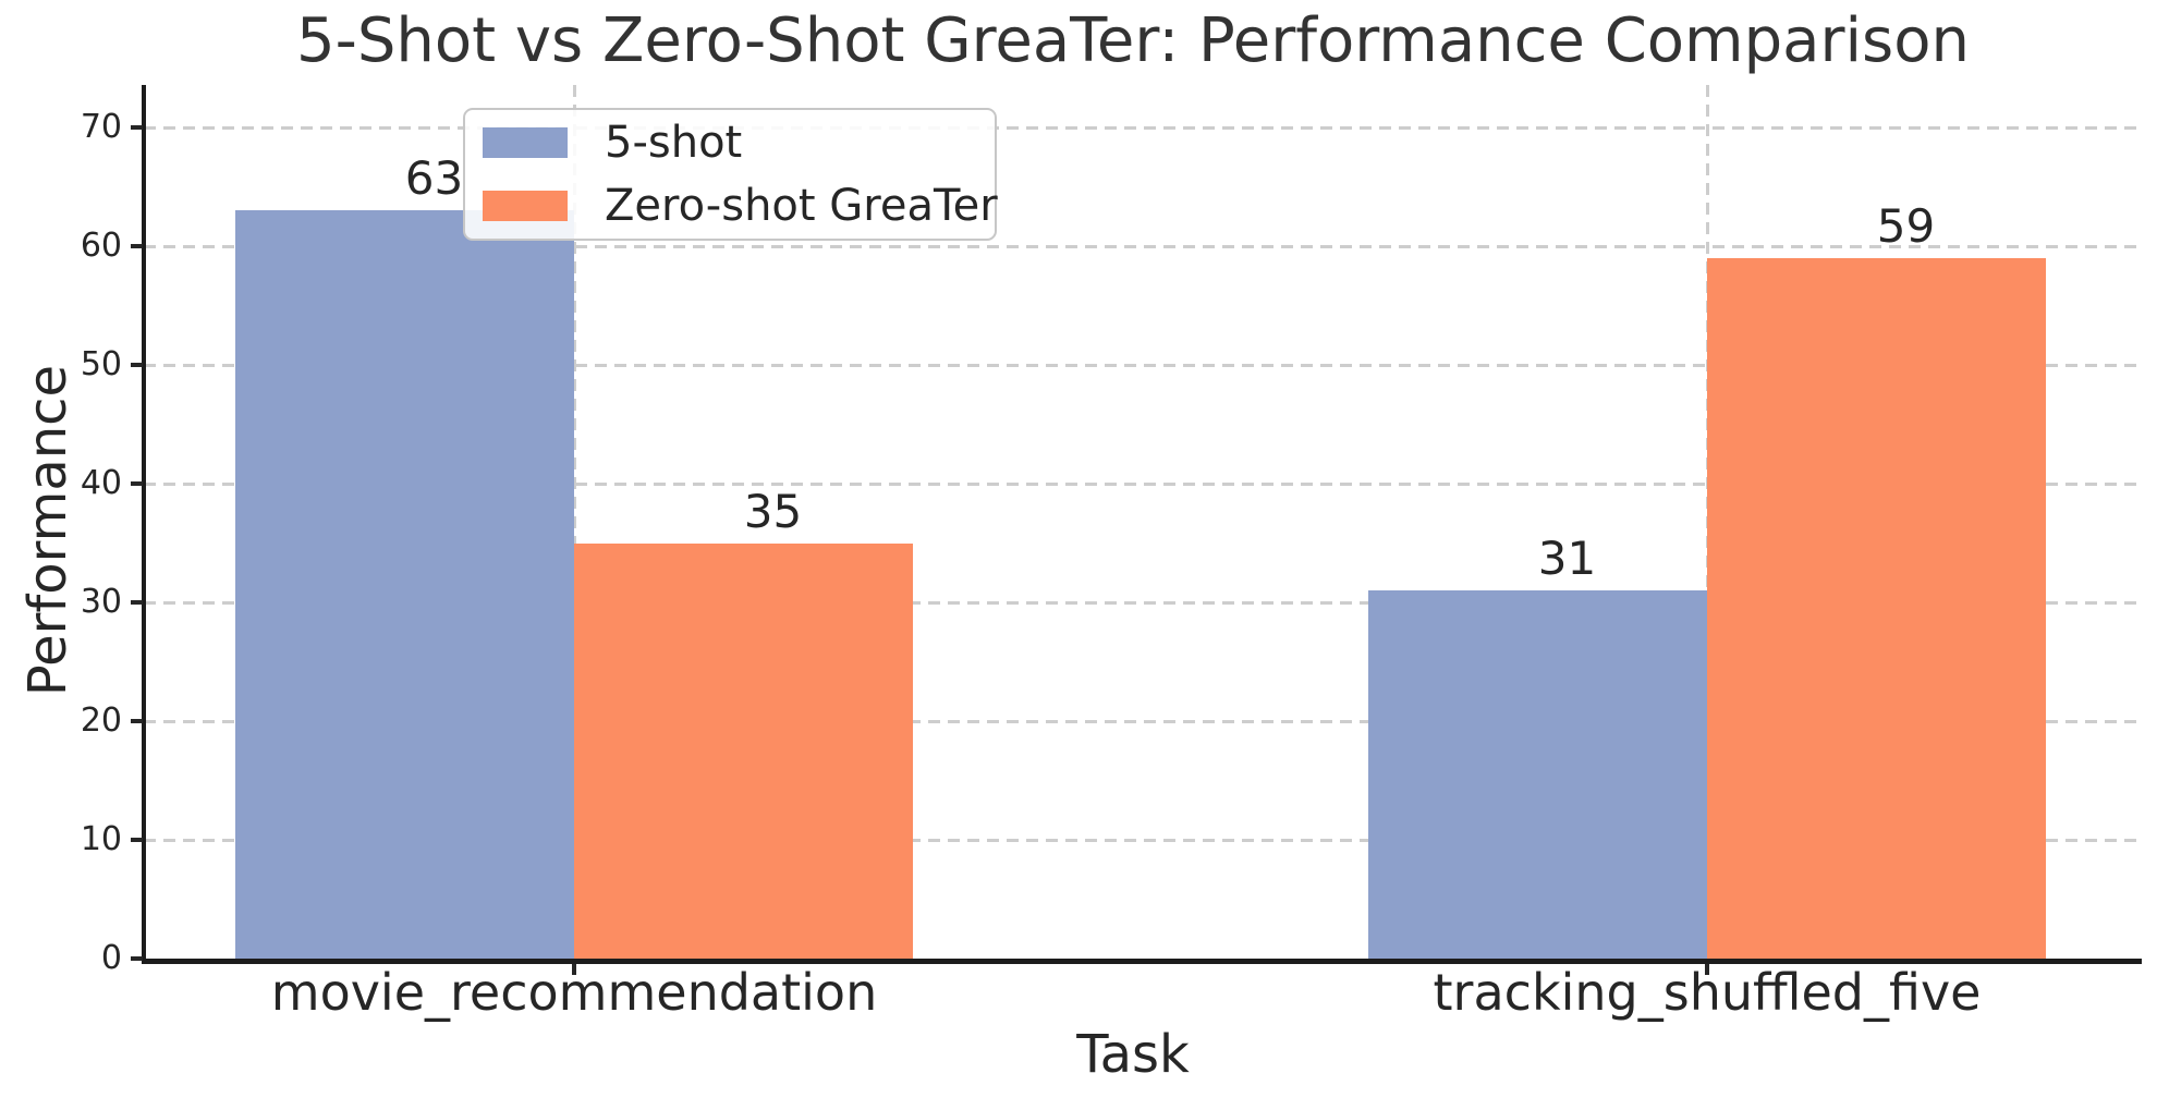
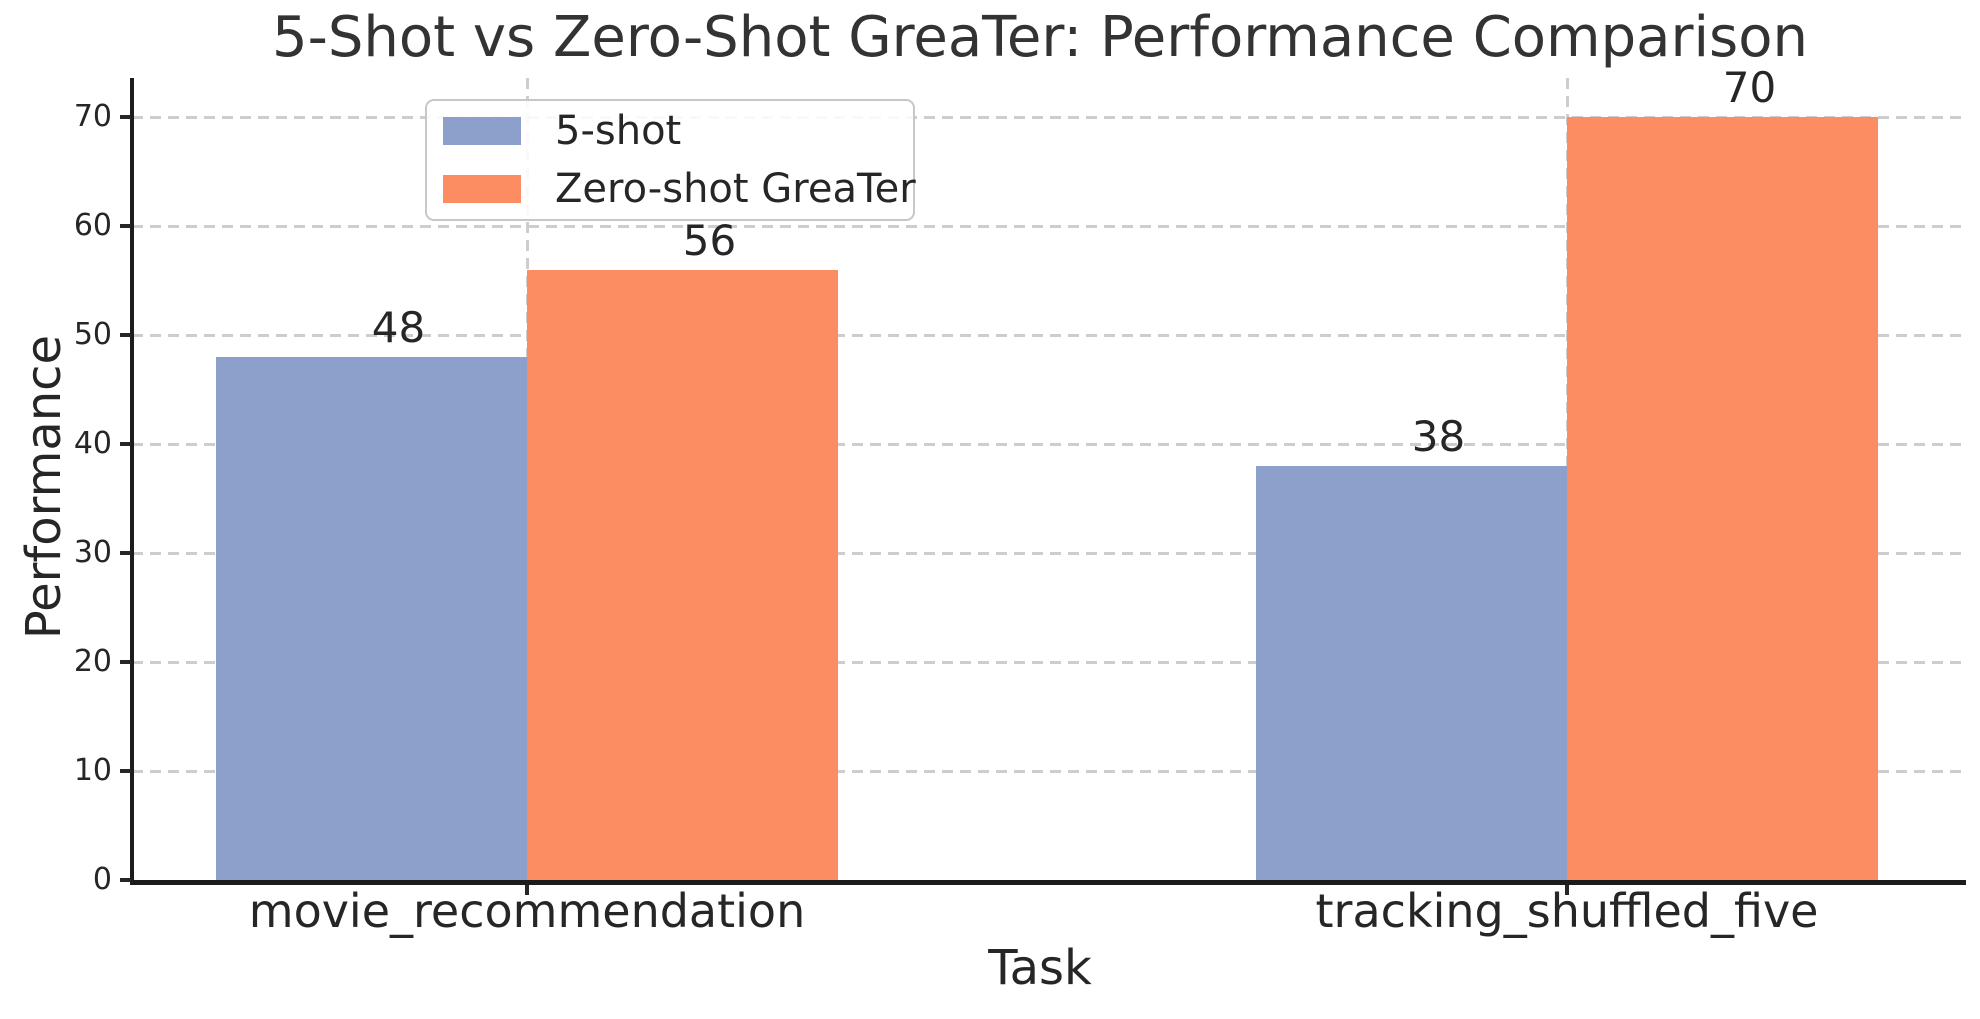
5-shot/movie_recommendation: 63 -> 48
Zero-shot GreaTer/movie_recommendation: 35 -> 56
5-shot/tracking_shuffled_five: 31 -> 38
Zero-shot GreaTer/tracking_shuffled_five: 59 -> 70
